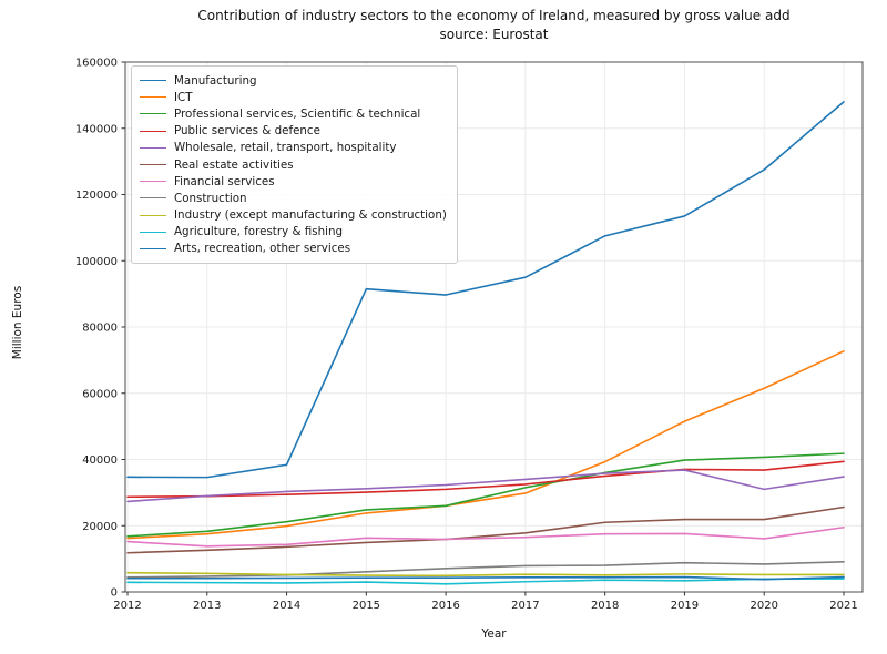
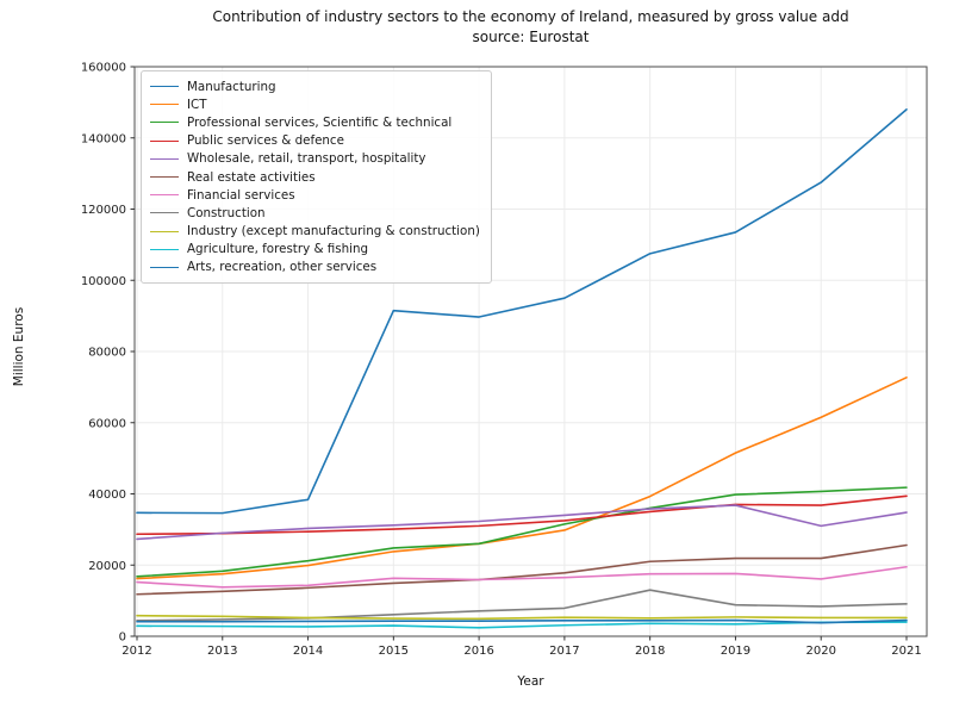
Construction/2018: 8000 -> 13000
